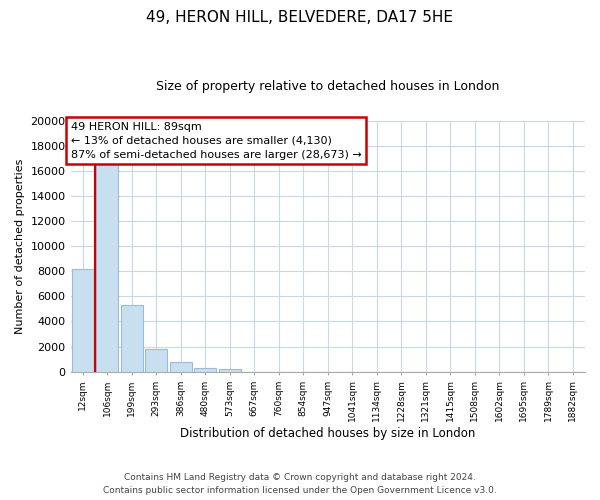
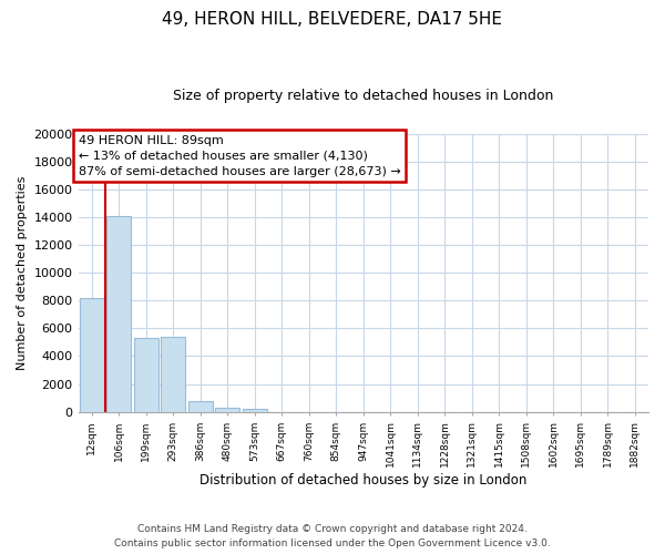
106sqm: 16600 -> 14100
293sqm: 1800 -> 5400
